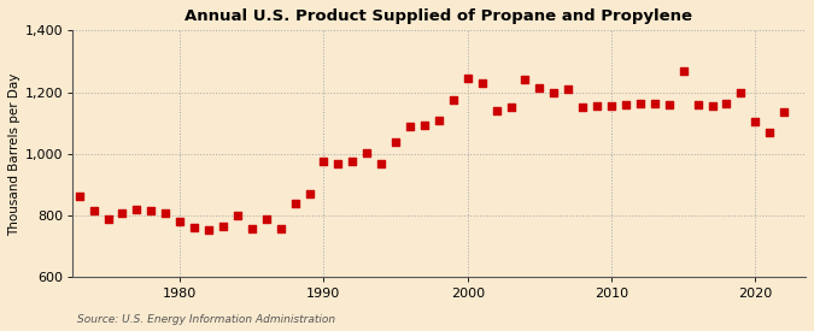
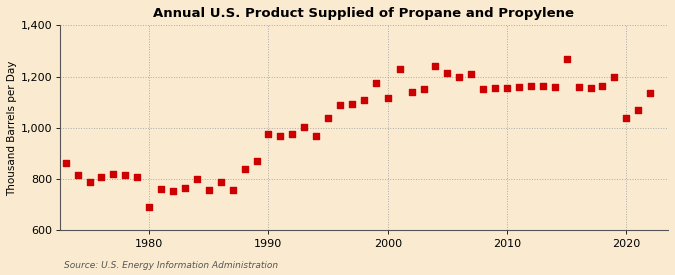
1980: 780 -> 690
2000: 1,245 -> 1,115
2020: 1,105 -> 1,040
